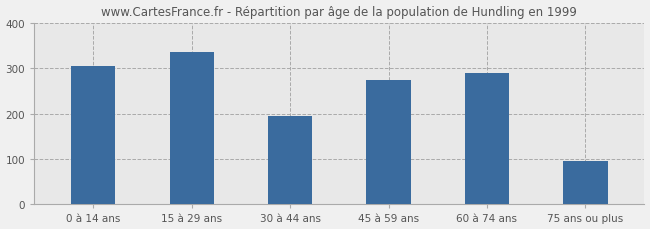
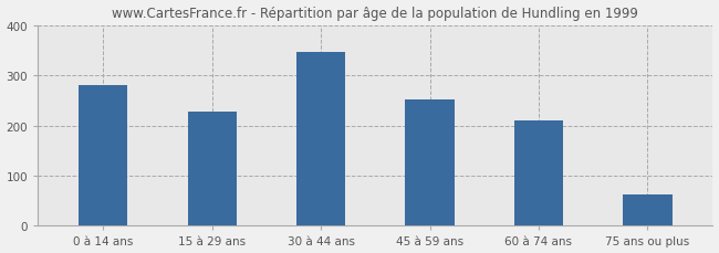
0 à 14 ans: 305 -> 281
15 à 29 ans: 335 -> 227
30 à 44 ans: 195 -> 347
45 à 59 ans: 275 -> 252
60 à 74 ans: 290 -> 210
75 ans ou plus: 95 -> 63
